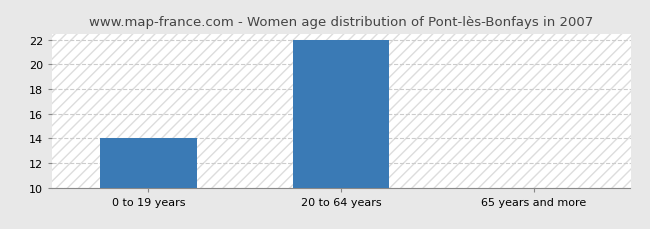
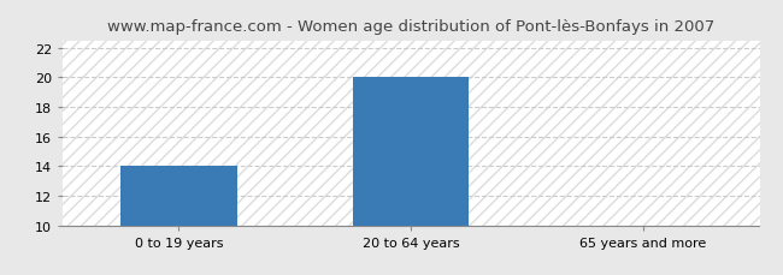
20 to 64 years: 22.0 -> 20.0
